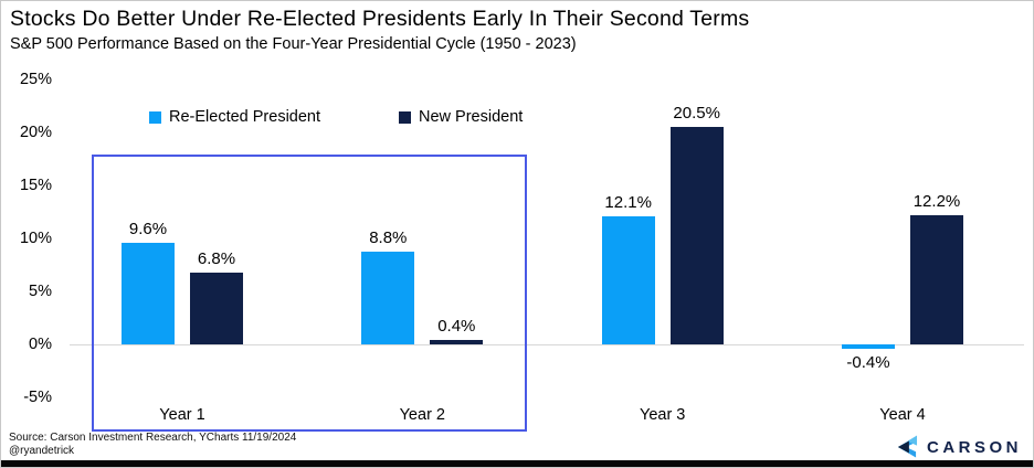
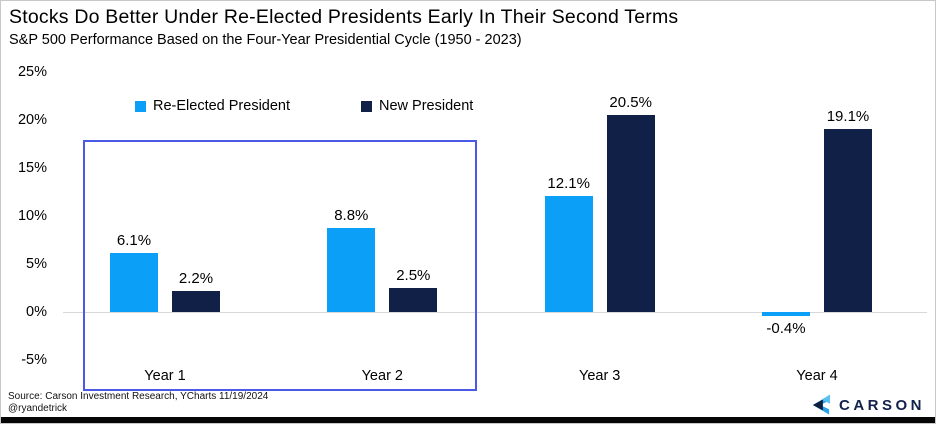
Re-Elected President/Year 1: 9.6% -> 6.1%
New President/Year 1: 6.8% -> 2.2%
New President/Year 2: 0.4% -> 2.5%
New President/Year 4: 12.2% -> 19.1%
